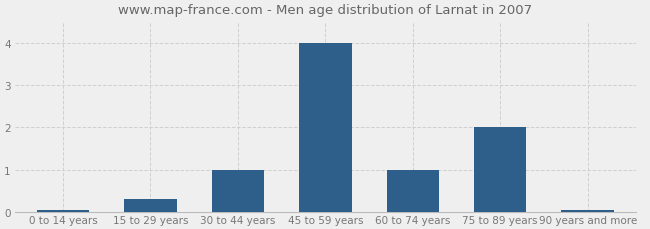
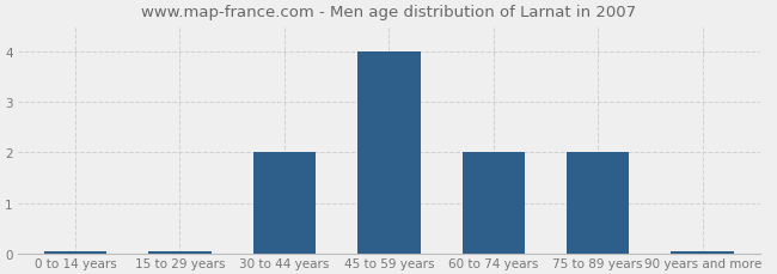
15 to 29 years: 0.30 -> 0.04
30 to 44 years: 1.00 -> 2.00
60 to 74 years: 1.00 -> 2.00
